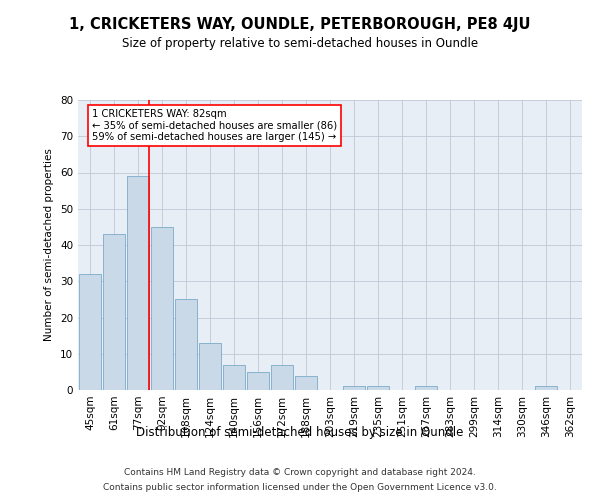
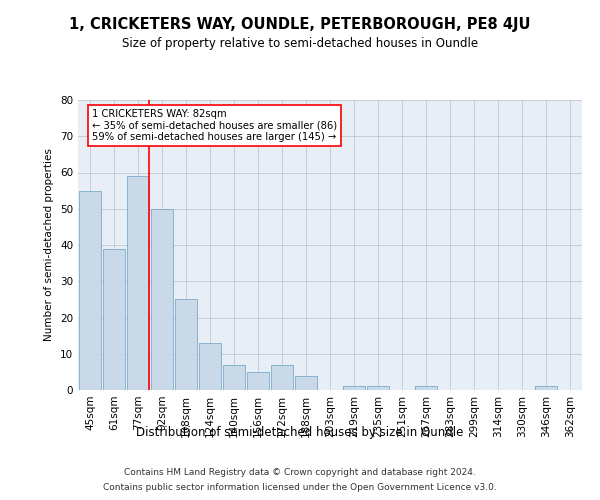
45sqm: 32 -> 55
61sqm: 43 -> 39
92sqm: 45 -> 50
